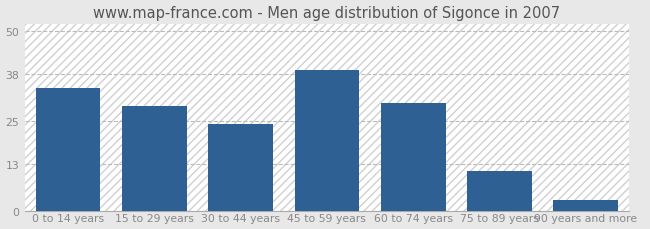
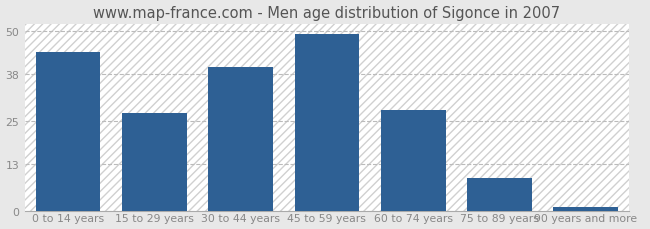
0 to 14 years: 34 -> 44
15 to 29 years: 29 -> 27
30 to 44 years: 24 -> 40
45 to 59 years: 39 -> 49
60 to 74 years: 30 -> 28
75 to 89 years: 11 -> 9
90 years and more: 3 -> 1
